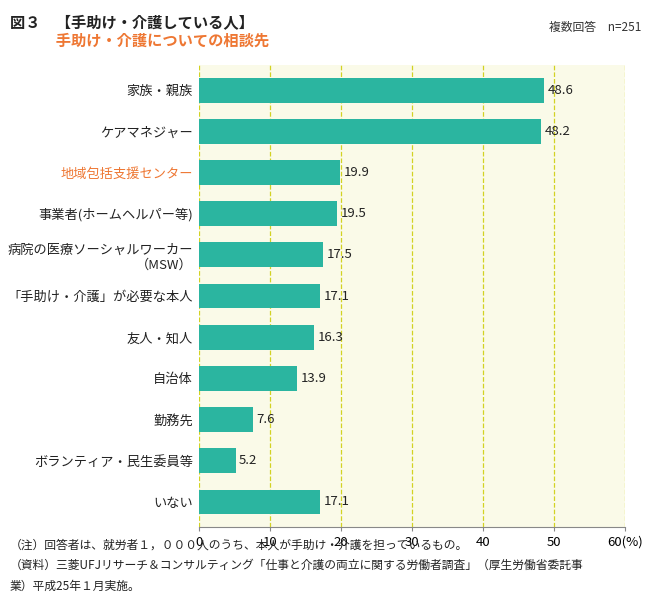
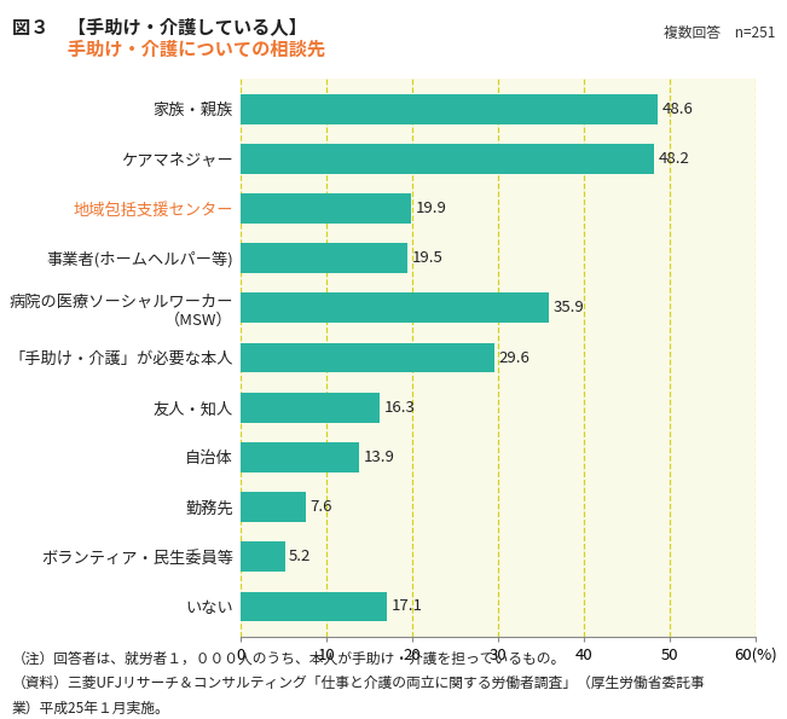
病院の医療ソーシャルワーカー （MSW）: 17.5 -> 35.9
「手助け・介護」が必要な本人: 17.1 -> 29.6
